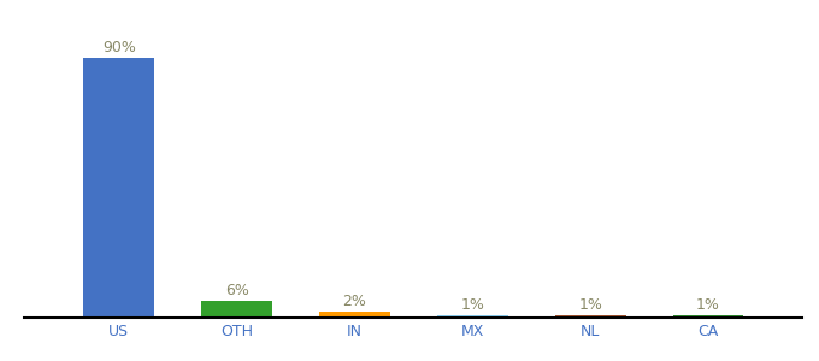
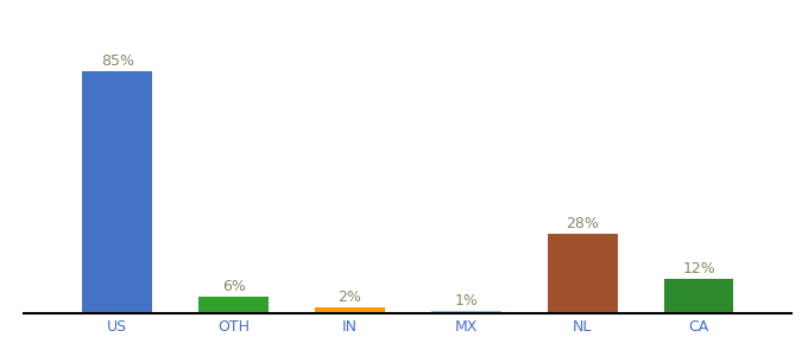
US: 90% -> 85%
NL: 1% -> 28%
CA: 1% -> 12%
